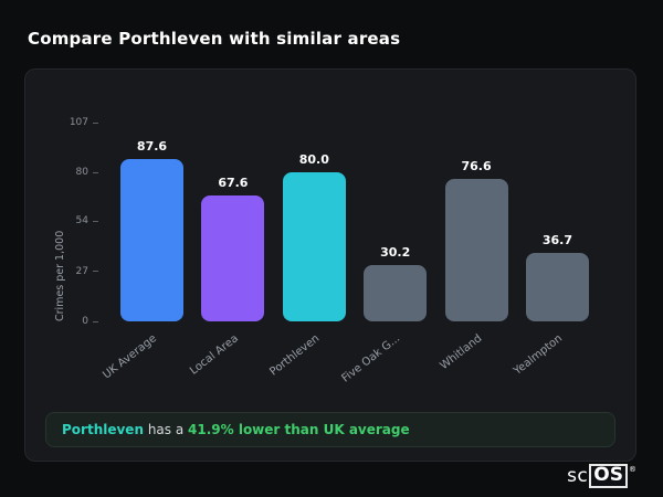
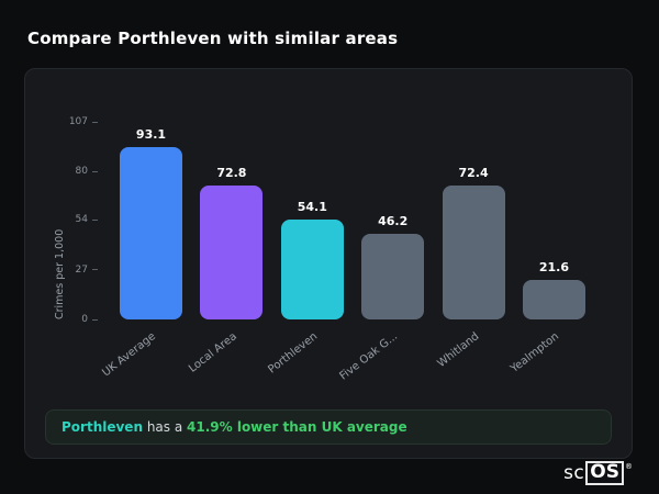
UK Average: 87.6 -> 93.1
Local Area: 67.6 -> 72.8
Porthleven: 80.0 -> 54.1
Five Oak G...: 30.2 -> 46.2
Whitland: 76.6 -> 72.4
Yealmpton: 36.7 -> 21.6
